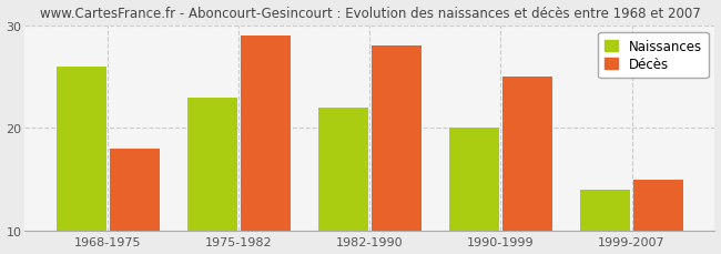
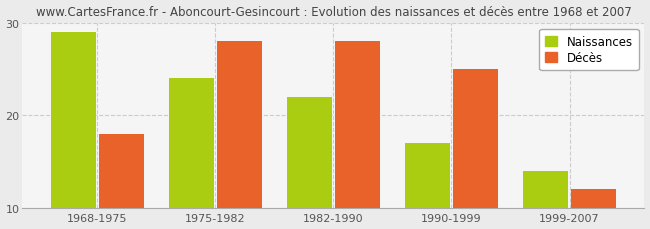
Naissances/1968-1975: 26 -> 29
Naissances/1975-1982: 23 -> 24
Décès/1975-1982: 29 -> 28
Naissances/1990-1999: 20 -> 17
Décès/1999-2007: 15 -> 12
